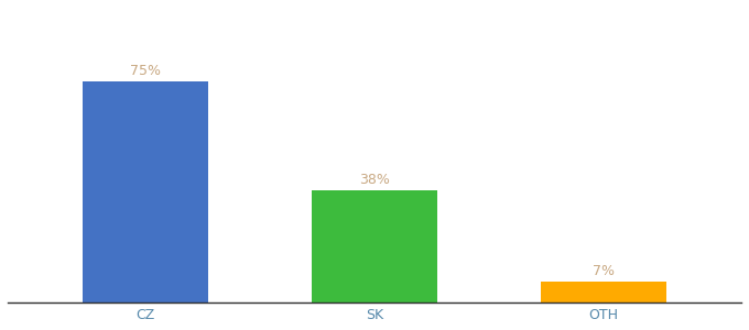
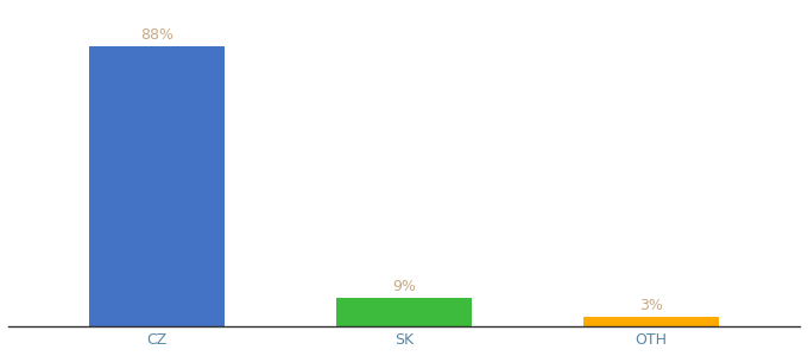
CZ: 75% -> 88%
SK: 38% -> 9%
OTH: 7% -> 3%
